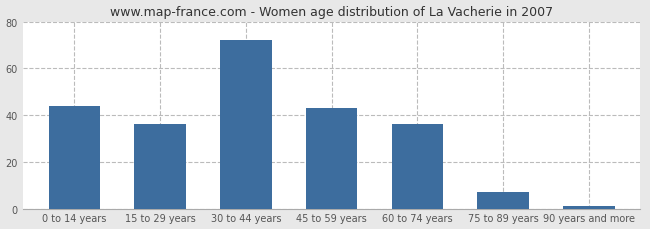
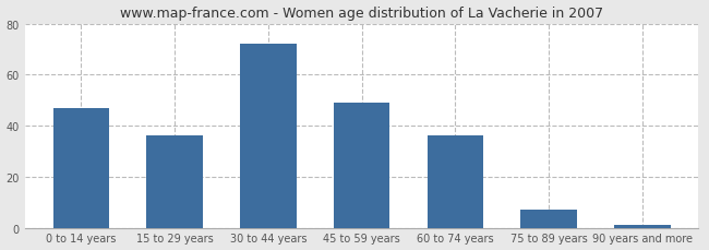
0 to 14 years: 44 -> 47
45 to 59 years: 43 -> 49
